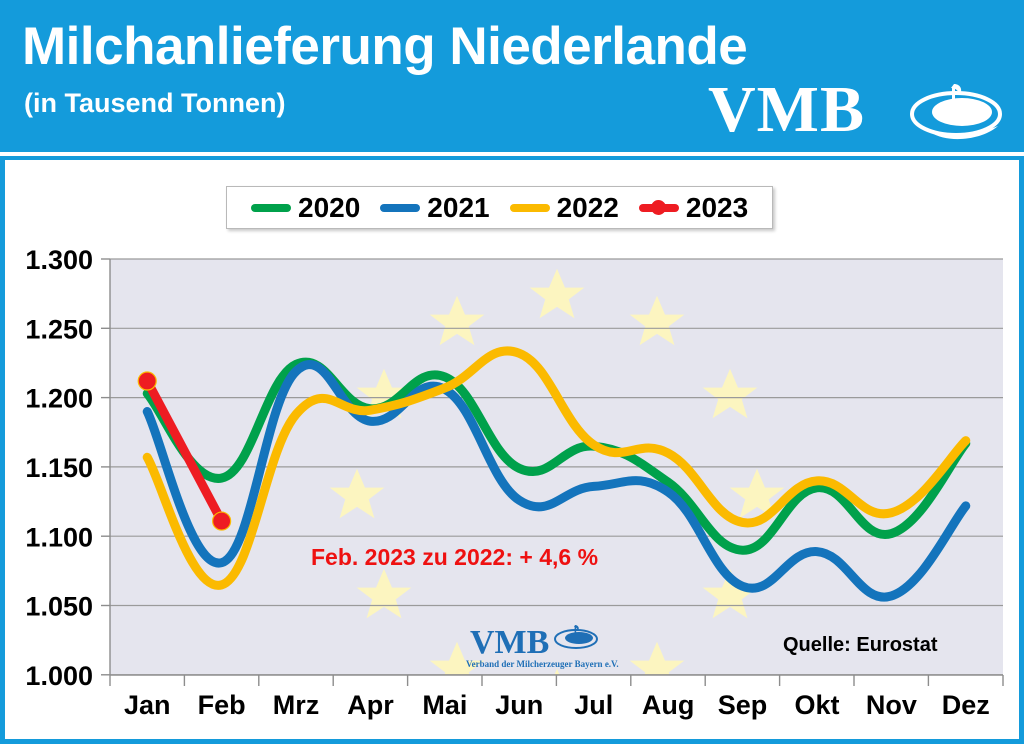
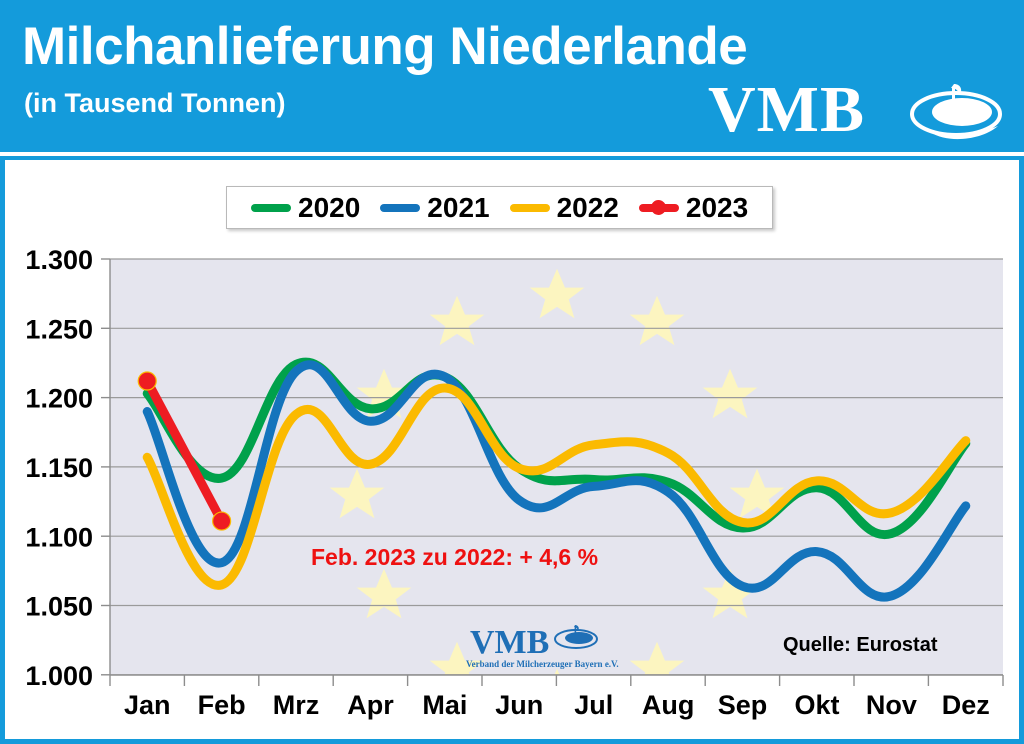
2022/Apr: 1191 -> 1152
2021/Mai: 1206 -> 1215
2022/Jun: 1232 -> 1149
2020/Jul: 1165 -> 1141
2020/Sep: 1090 -> 1106
